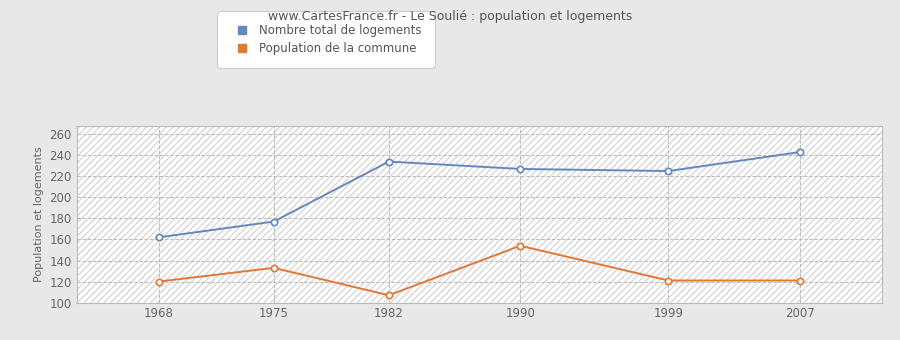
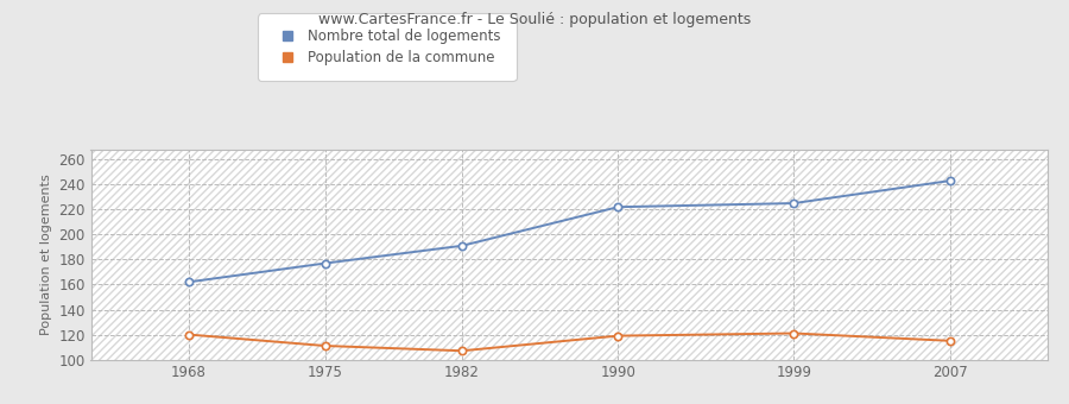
Population de la commune/1975: 133 -> 111
Nombre total de logements/1982: 234 -> 191
Nombre total de logements/1990: 227 -> 222
Population de la commune/1990: 154 -> 119
Population de la commune/2007: 121 -> 115
